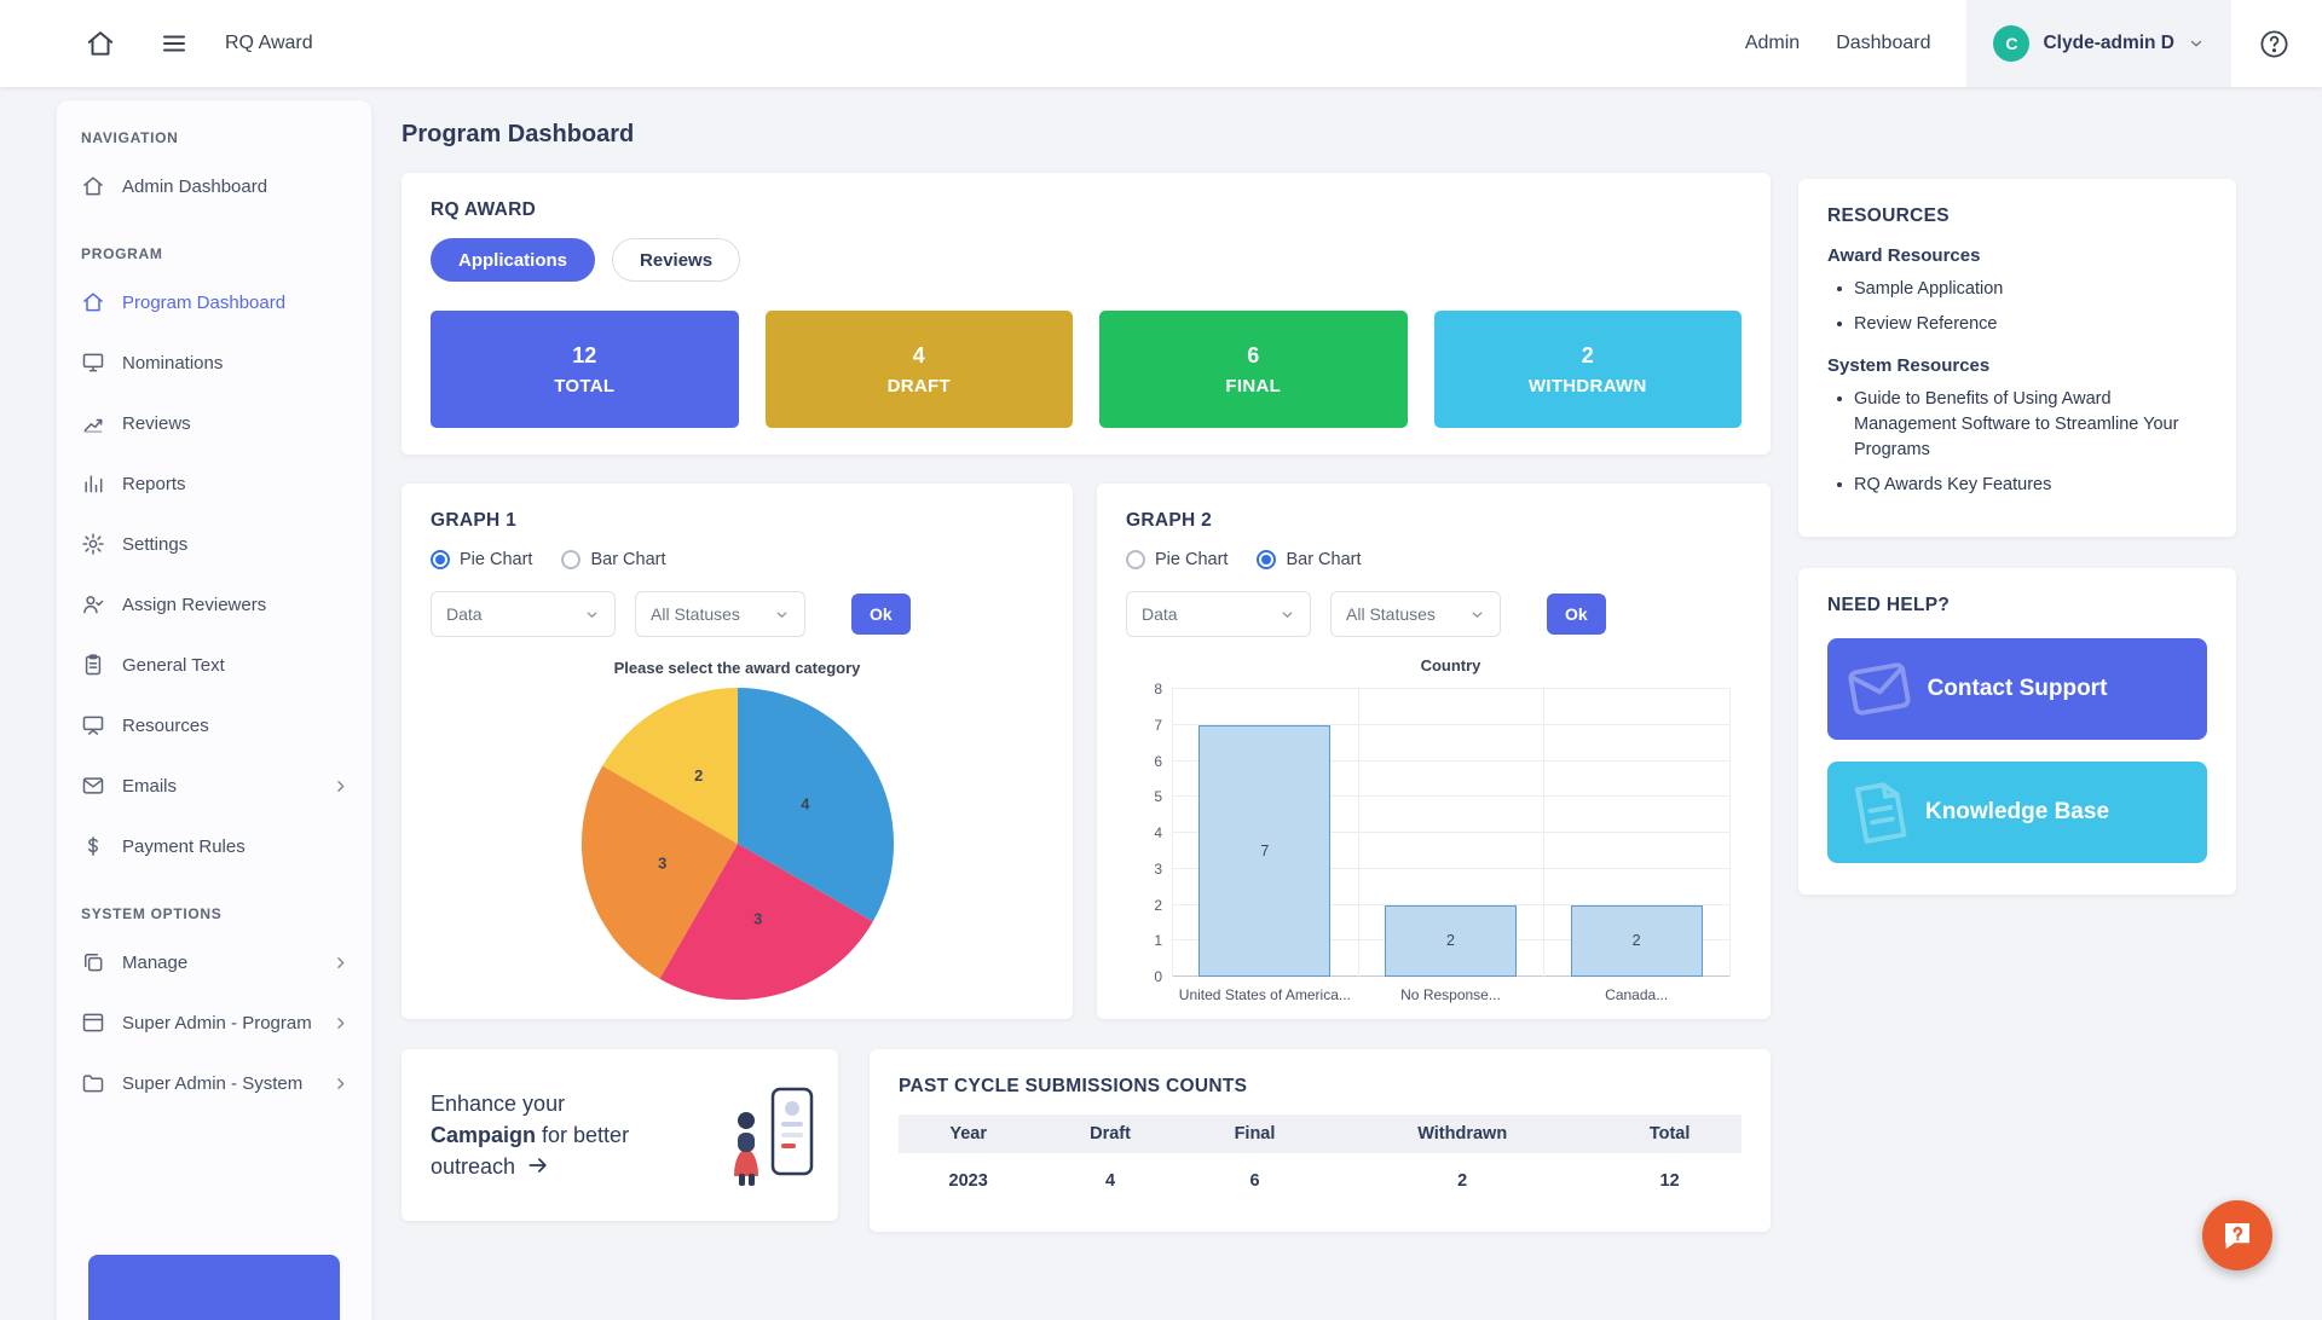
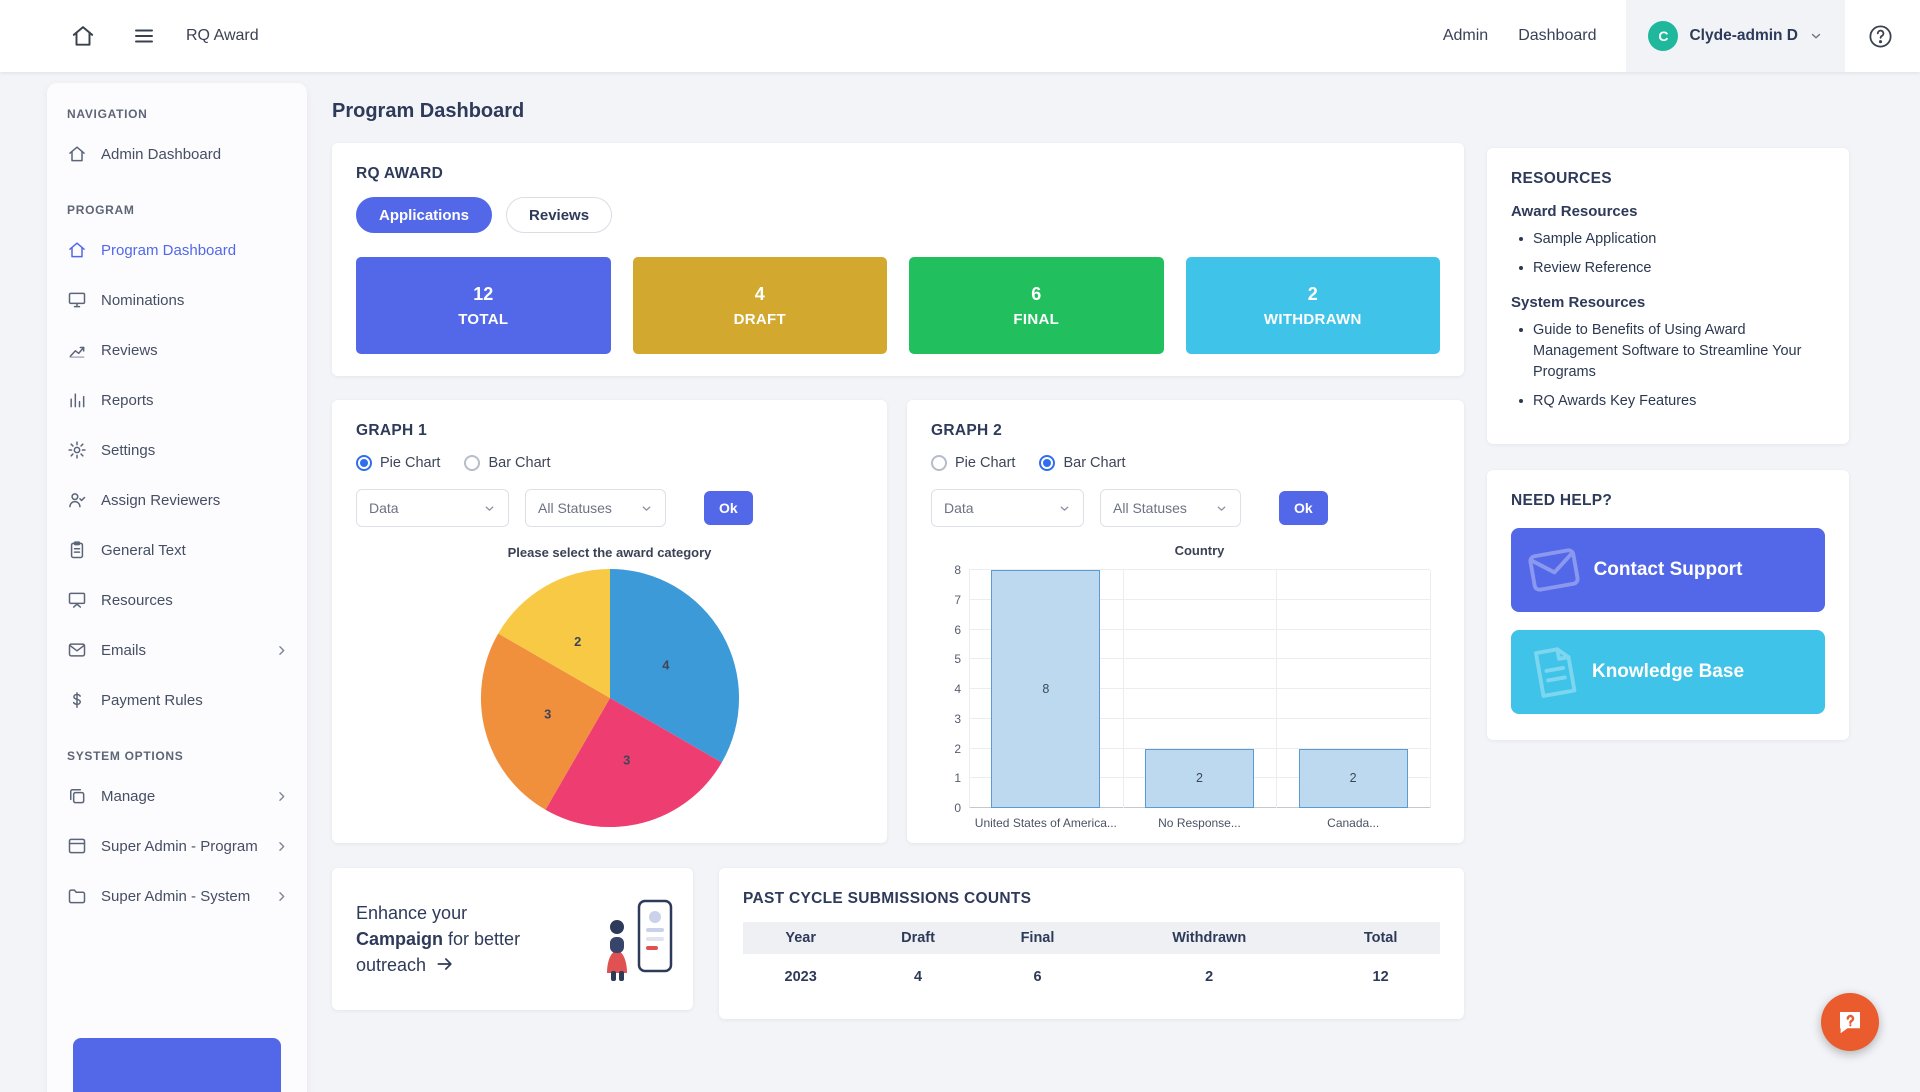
Country/United States of America...: 7 -> 8
